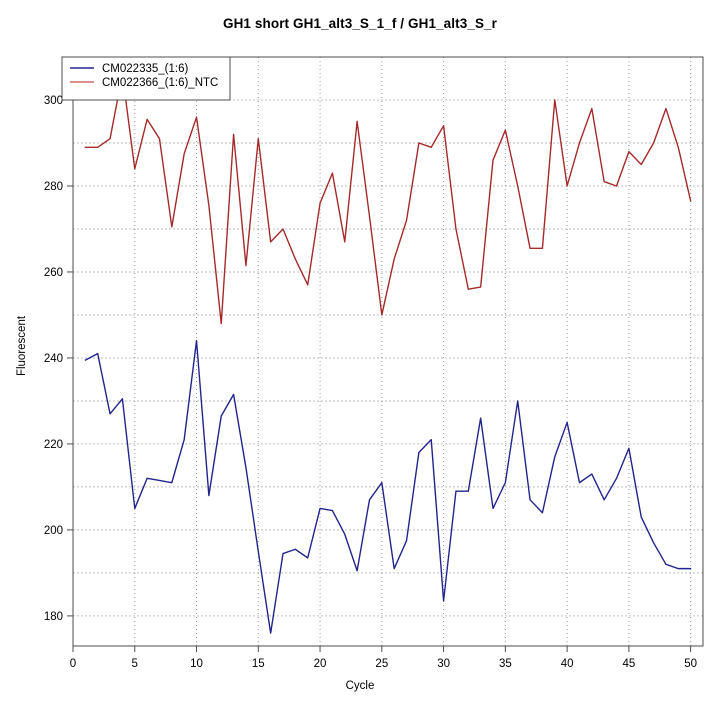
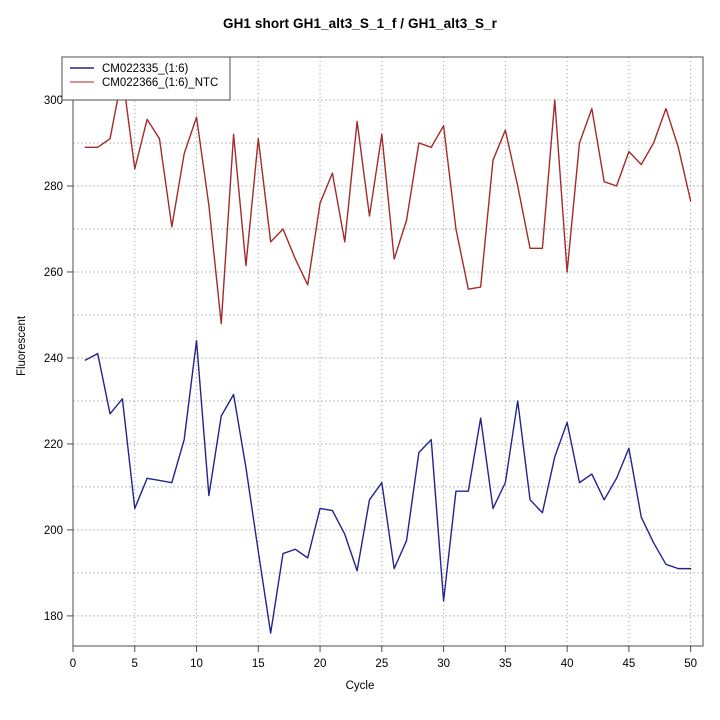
CM022366_(1:6)_NTC/25: 250 -> 292
CM022366_(1:6)_NTC/40: 280 -> 260
